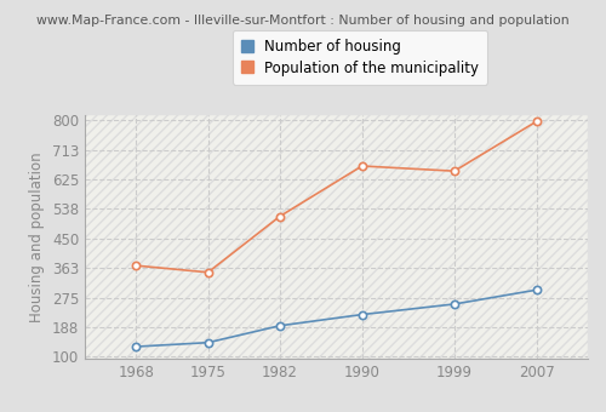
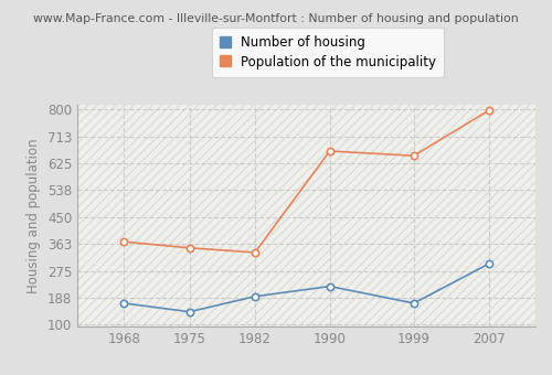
Number of housing/1968: 130 -> 170
Population of the municipality/1982: 516 -> 335
Number of housing/1999: 256 -> 170
